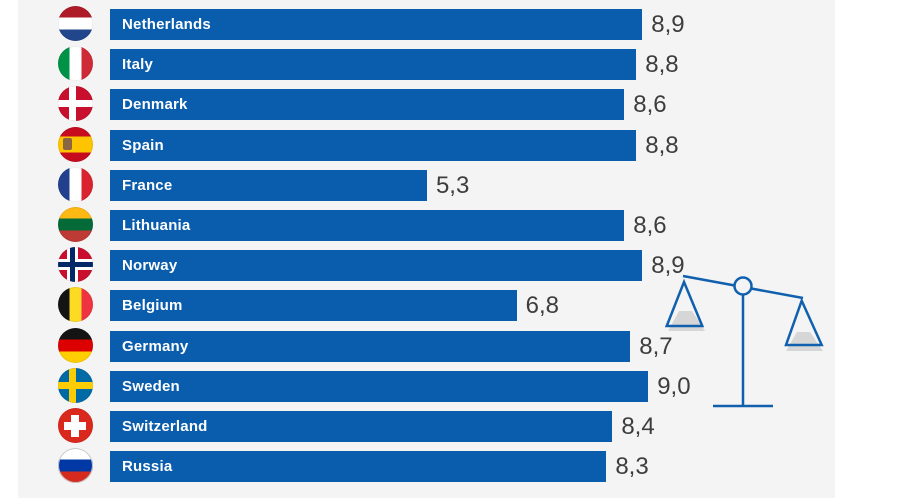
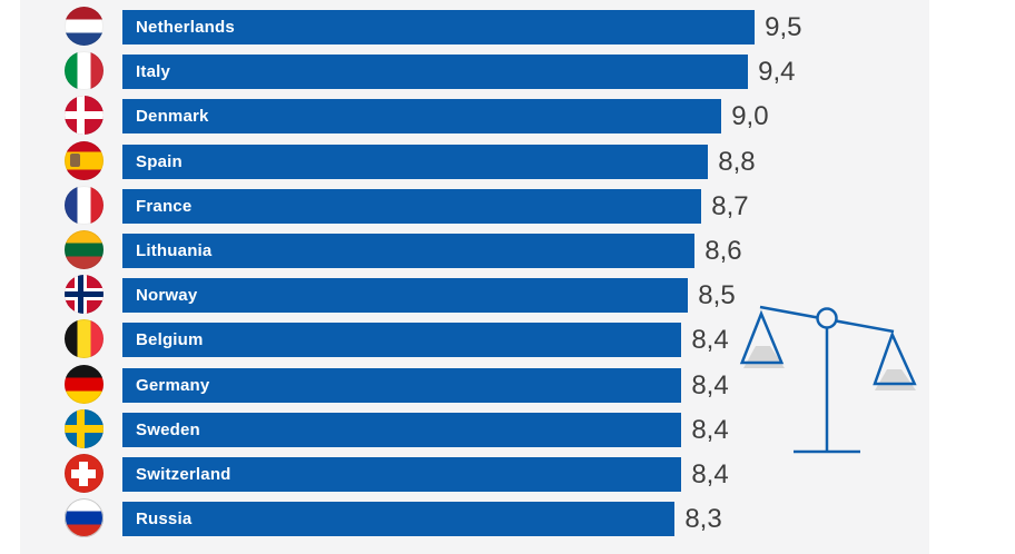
Netherlands: 8,9 -> 9,5
Italy: 8,8 -> 9,4
Denmark: 8,6 -> 9,0
France: 5,3 -> 8,7
Norway: 8,9 -> 8,5
Belgium: 6,8 -> 8,4
Germany: 8,7 -> 8,4
Sweden: 9,0 -> 8,4
